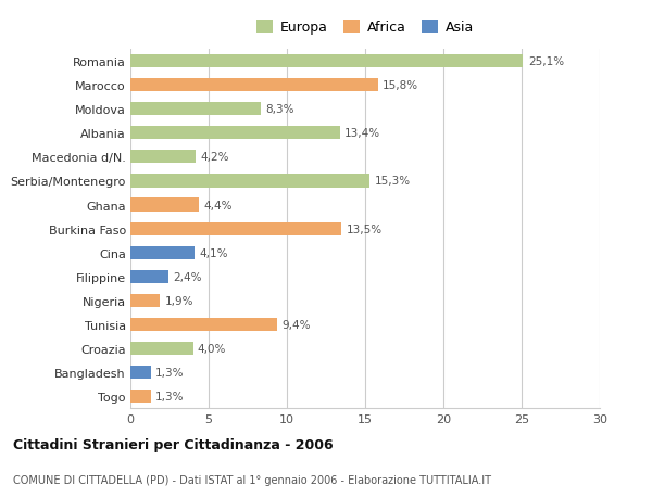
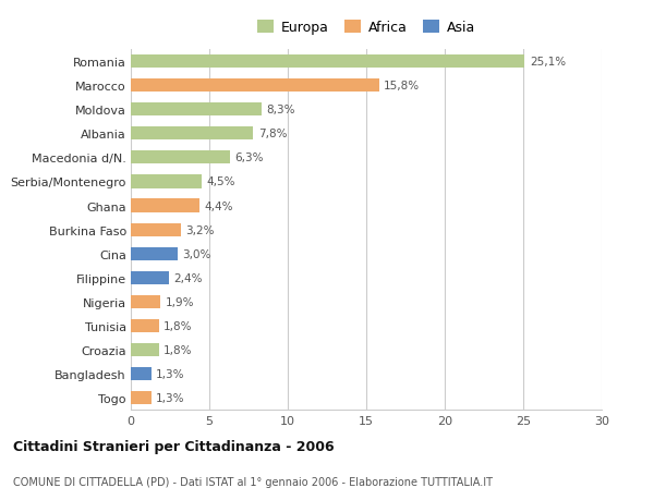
Albania: 13,4% -> 7,8%
Macedonia d/N.: 4,2% -> 6,3%
Serbia/Montenegro: 15,3% -> 4,5%
Burkina Faso: 13,5% -> 3,2%
Cina: 4,1% -> 3,0%
Tunisia: 9,4% -> 1,8%
Croazia: 4,0% -> 1,8%
